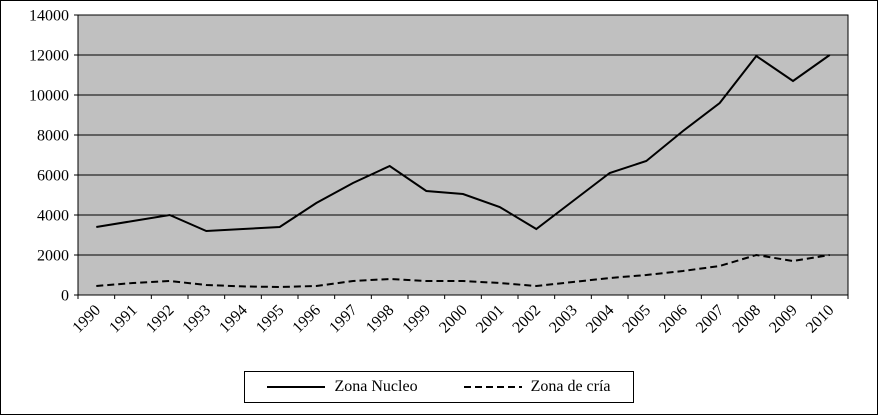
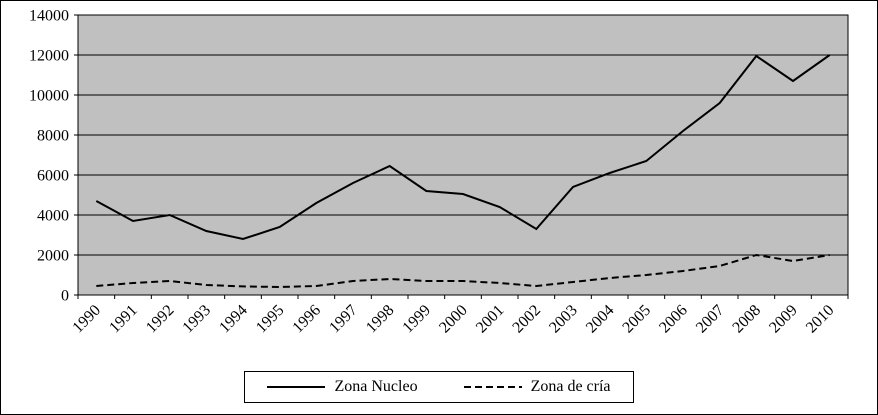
Zona Nucleo/1990: 3400 -> 4700
Zona Nucleo/1994: 3300 -> 2800
Zona Nucleo/2003: 4700 -> 5400
